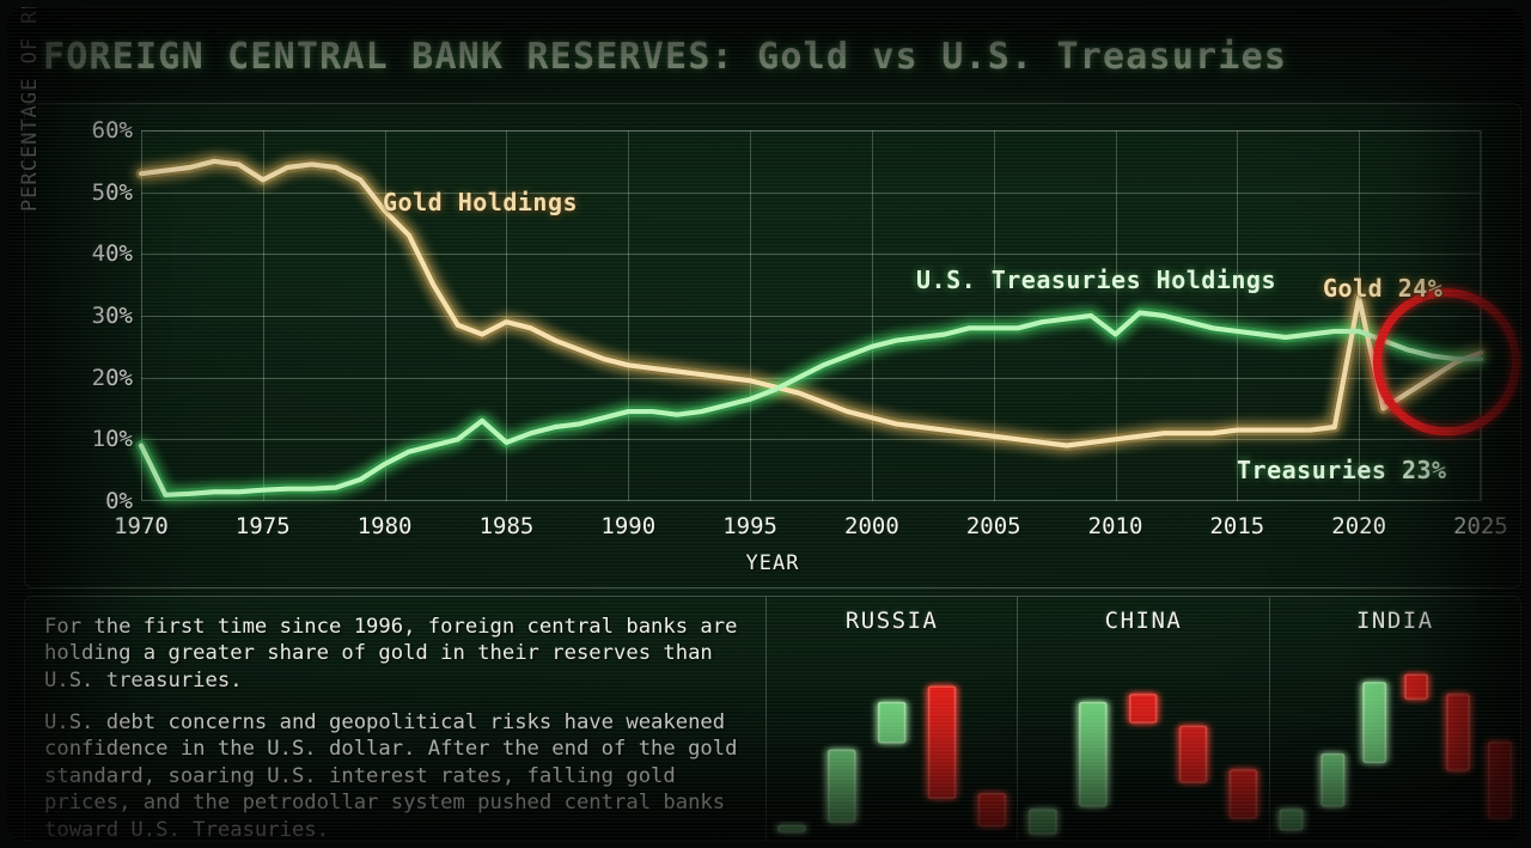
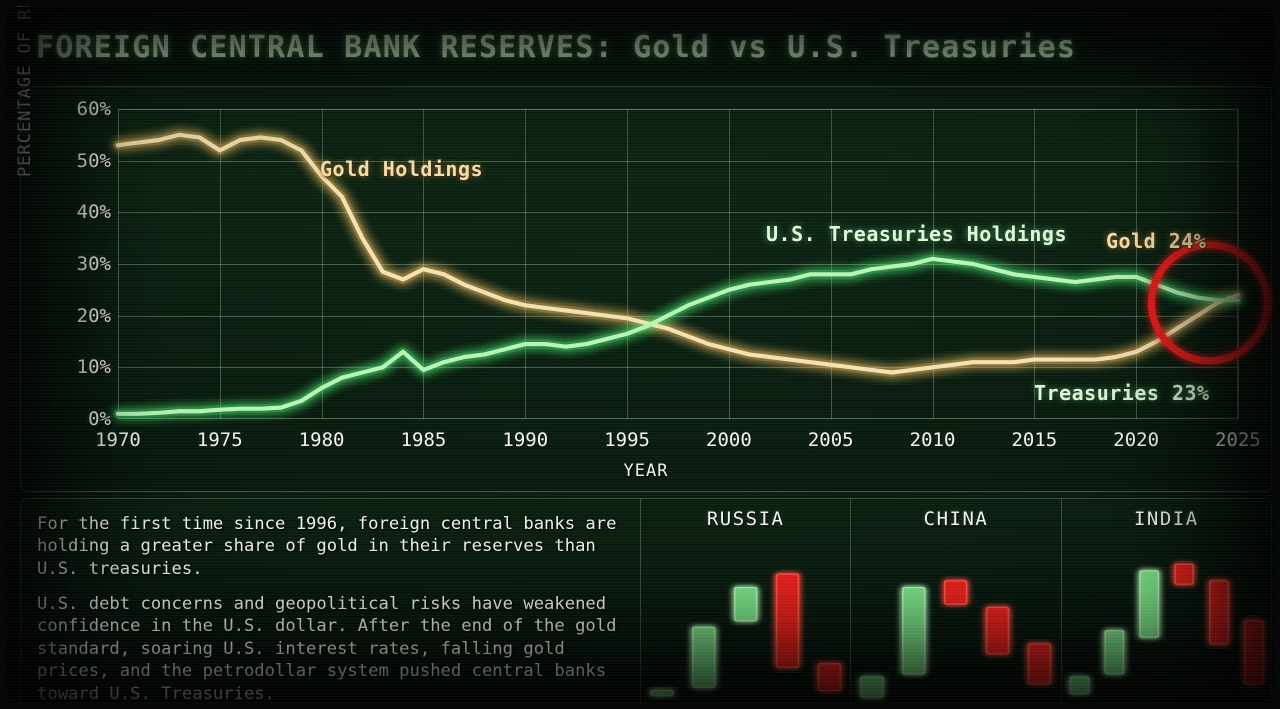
U.S. Treasuries Holdings/1970: 9% -> 1%
U.S. Treasuries Holdings/2010: 27% -> 31%
Gold Holdings/2020: 33% -> 13%
